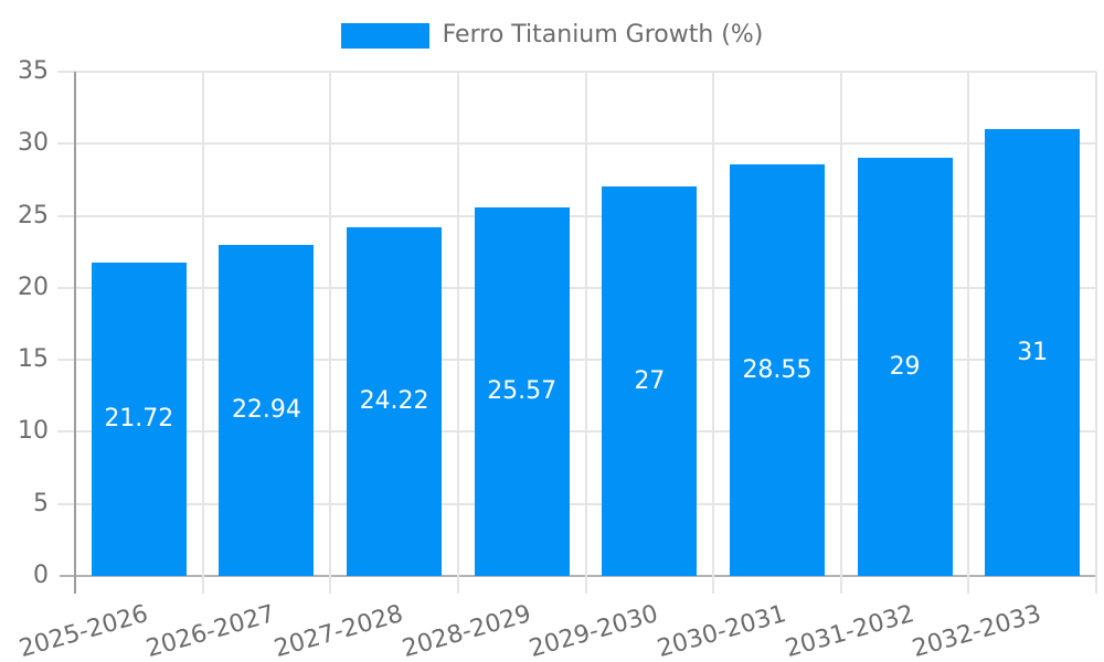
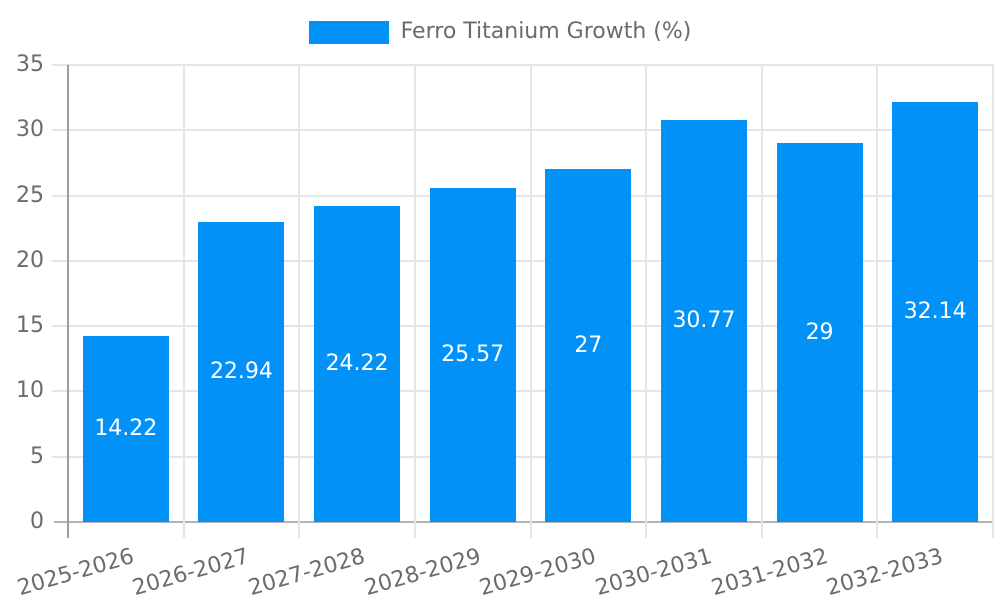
2025-2026: 21.72 -> 14.22
2030-2031: 28.55 -> 30.77
2032-2033: 31 -> 32.14
